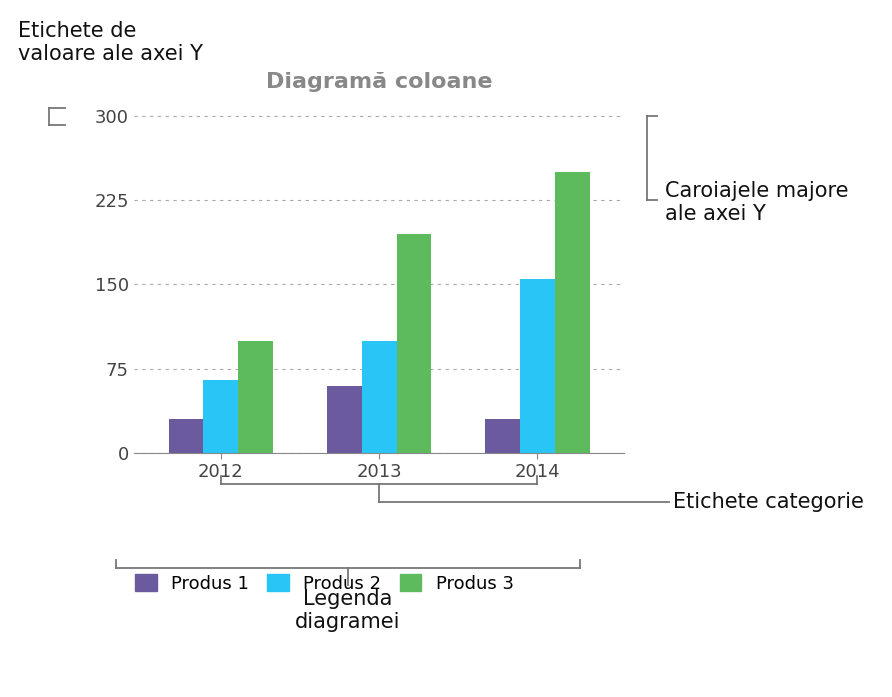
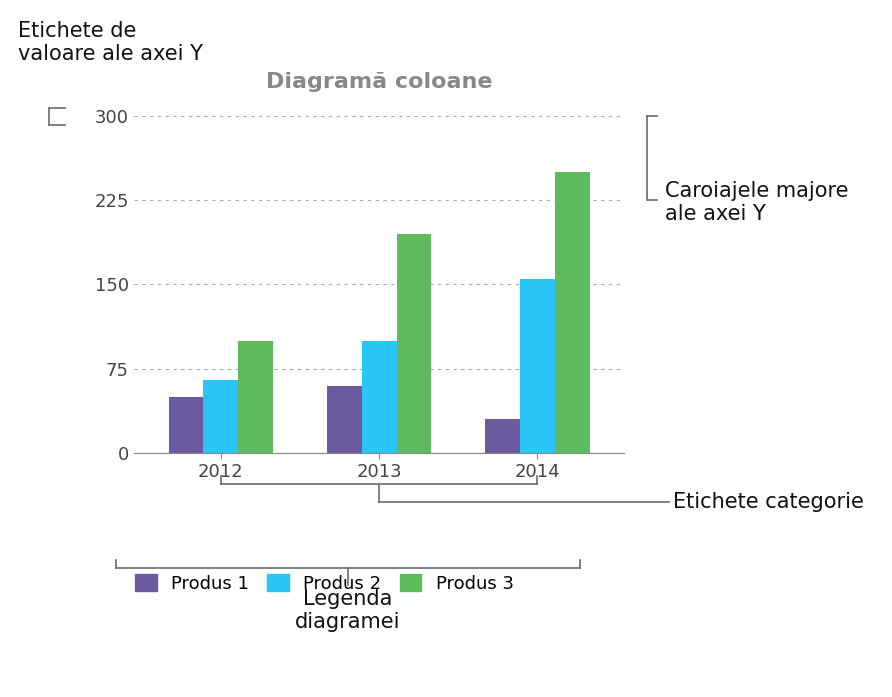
Produs 1/2012: 30 -> 50
